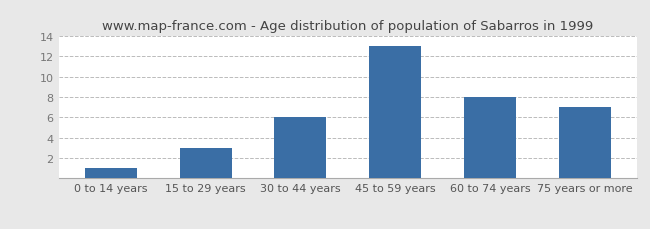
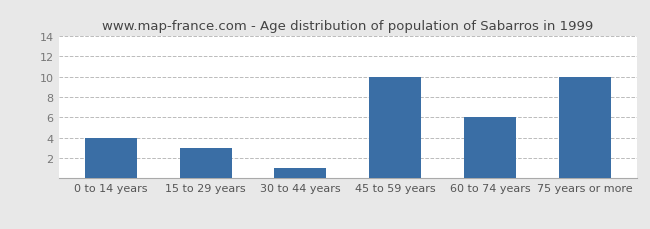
0 to 14 years: 1 -> 4
30 to 44 years: 6 -> 1
45 to 59 years: 13 -> 10
60 to 74 years: 8 -> 6
75 years or more: 7 -> 10
